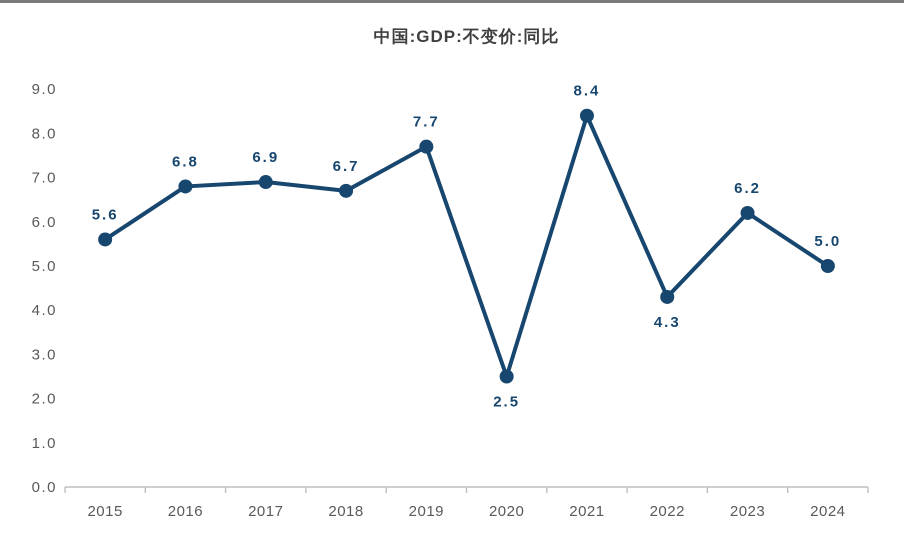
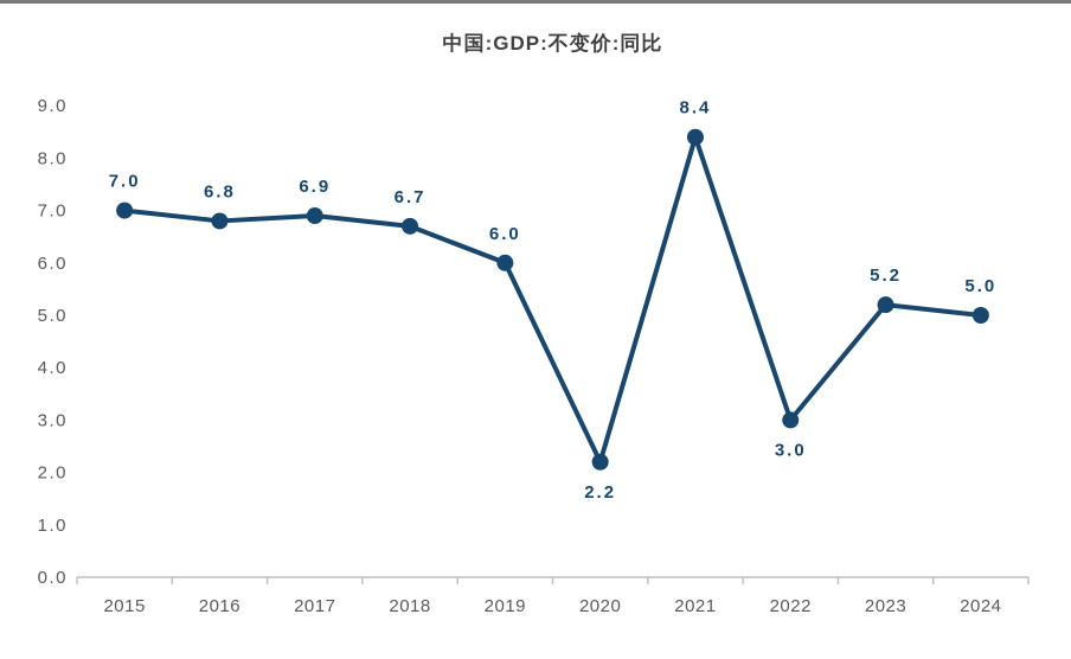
2015: 5.6 -> 7.0
2019: 7.7 -> 6.0
2020: 2.5 -> 2.2
2022: 4.3 -> 3.0
2023: 6.2 -> 5.2
